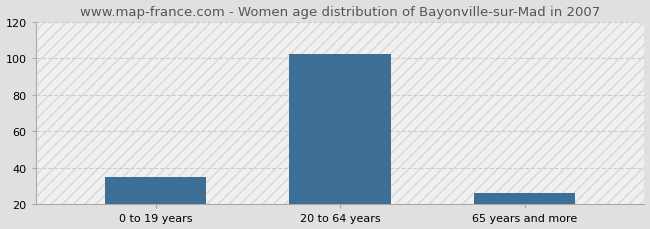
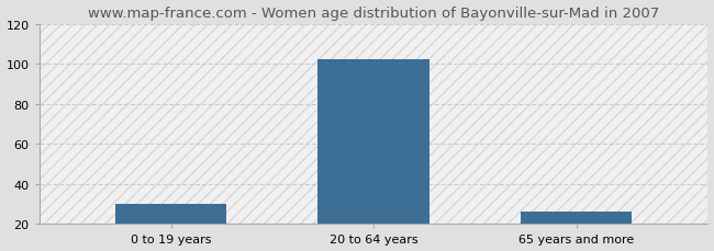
0 to 19 years: 35 -> 30
